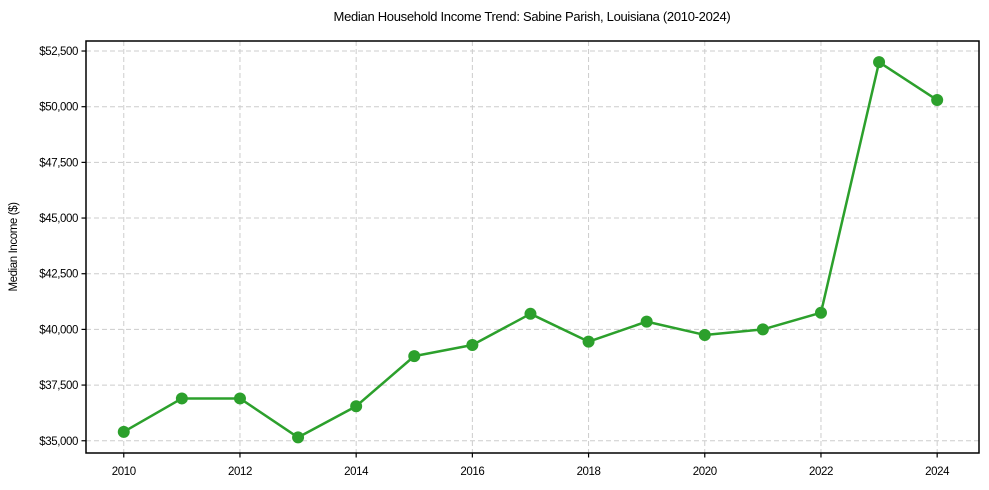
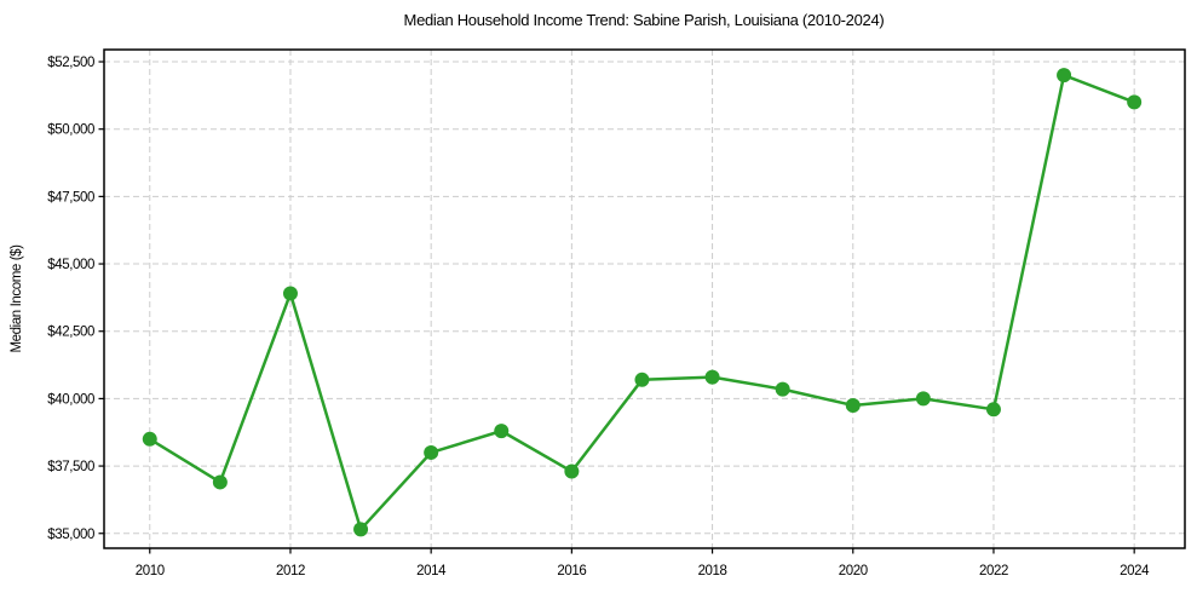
2010: $35400 -> $38500
2012: $36900 -> $43900
2014: $36600 -> $38000
2016: $39300 -> $37300
2018: $39400 -> $40800
2022: $40800 -> $39600
2024: $50300 -> $51000
